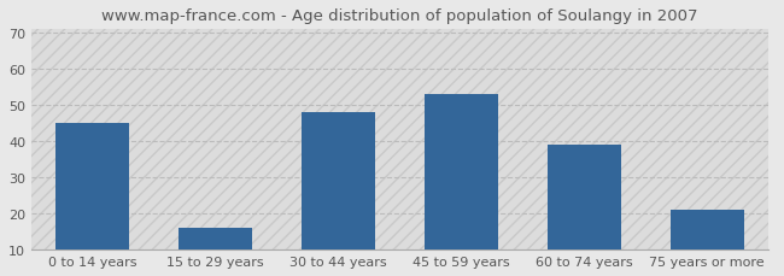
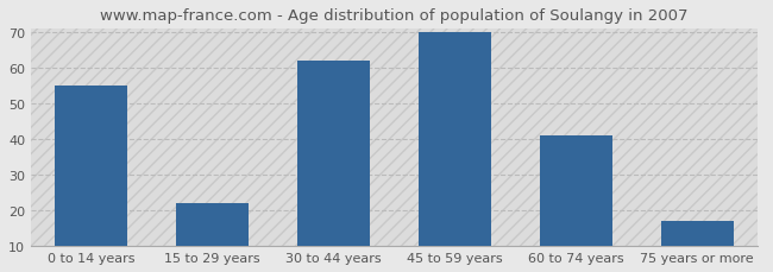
0 to 14 years: 45 -> 55
15 to 29 years: 16 -> 22
30 to 44 years: 48 -> 62
45 to 59 years: 53 -> 70
60 to 74 years: 39 -> 41
75 years or more: 21 -> 17
